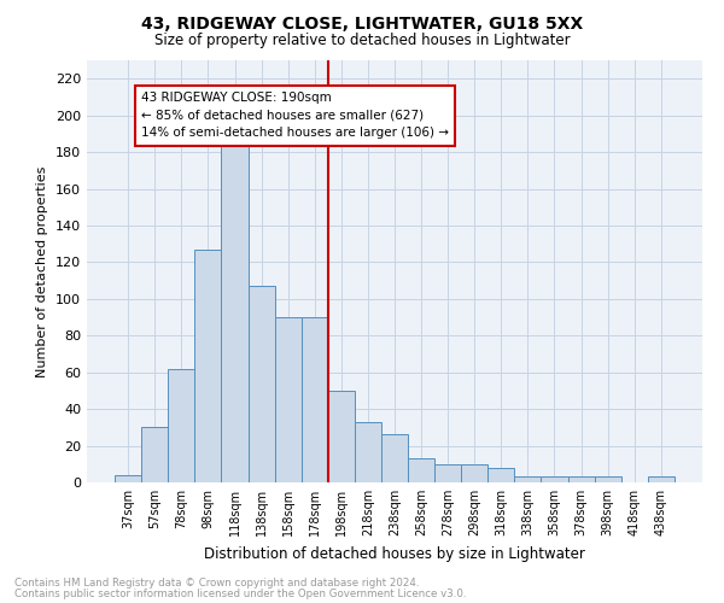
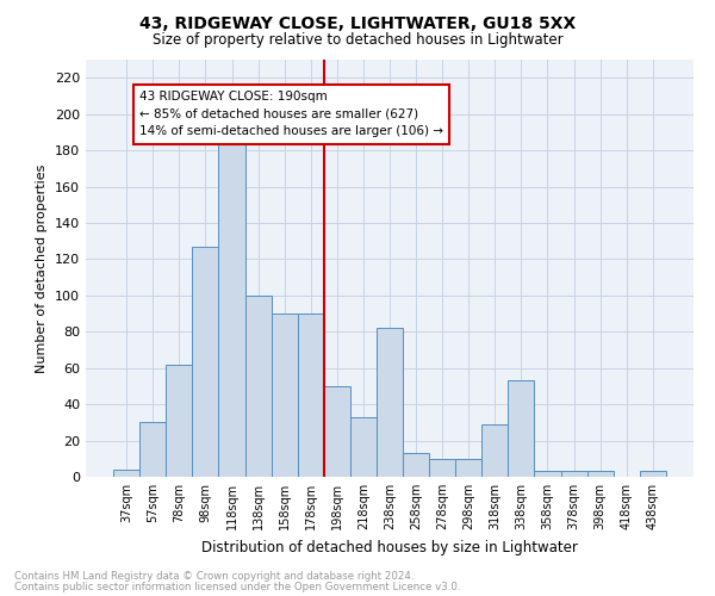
138sqm: 107 -> 100
238sqm: 26 -> 82
318sqm: 8 -> 29
338sqm: 3 -> 53
